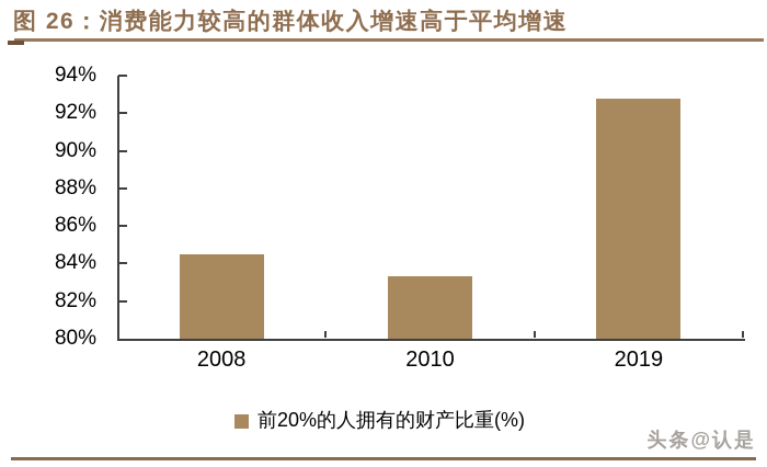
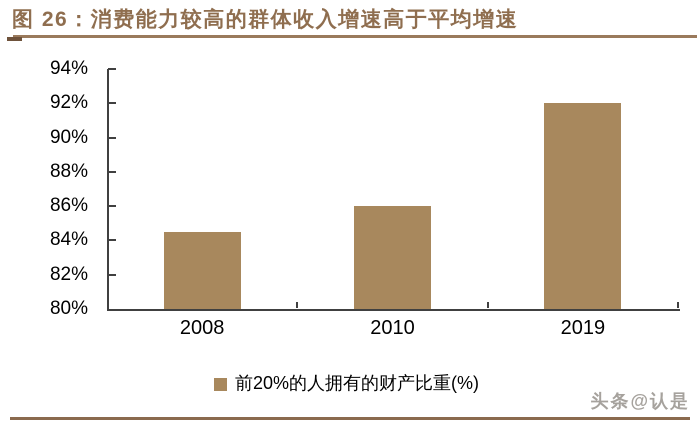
2010: 83.3% -> 86.0%
2019: 92.8% -> 92.0%
